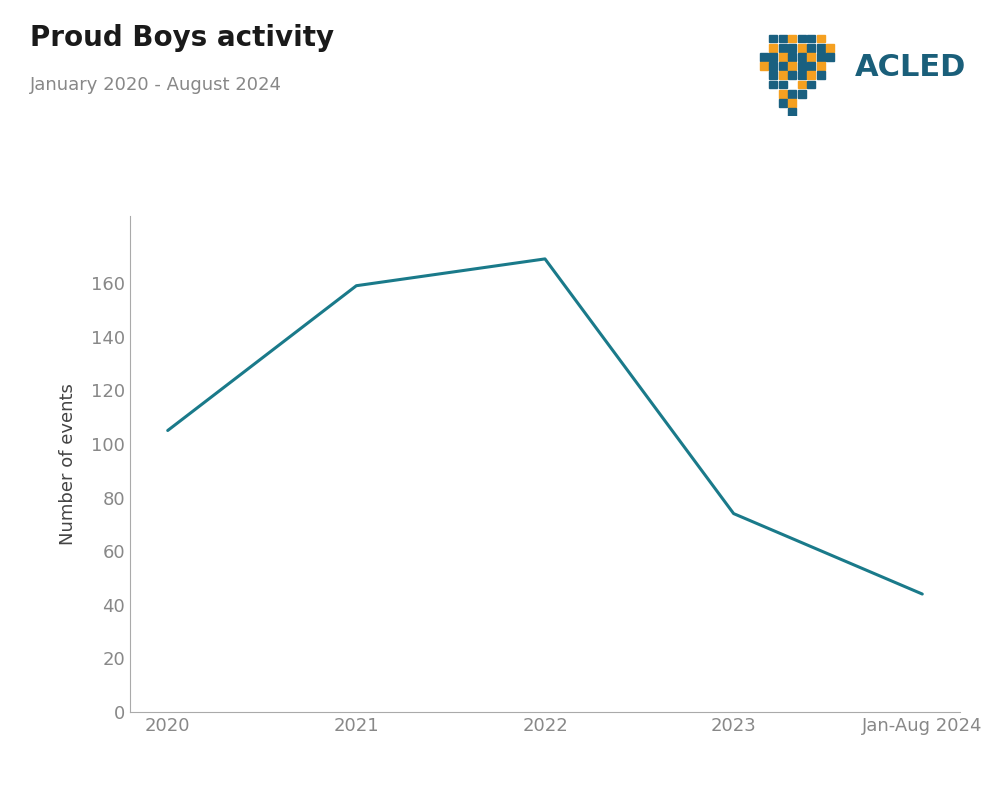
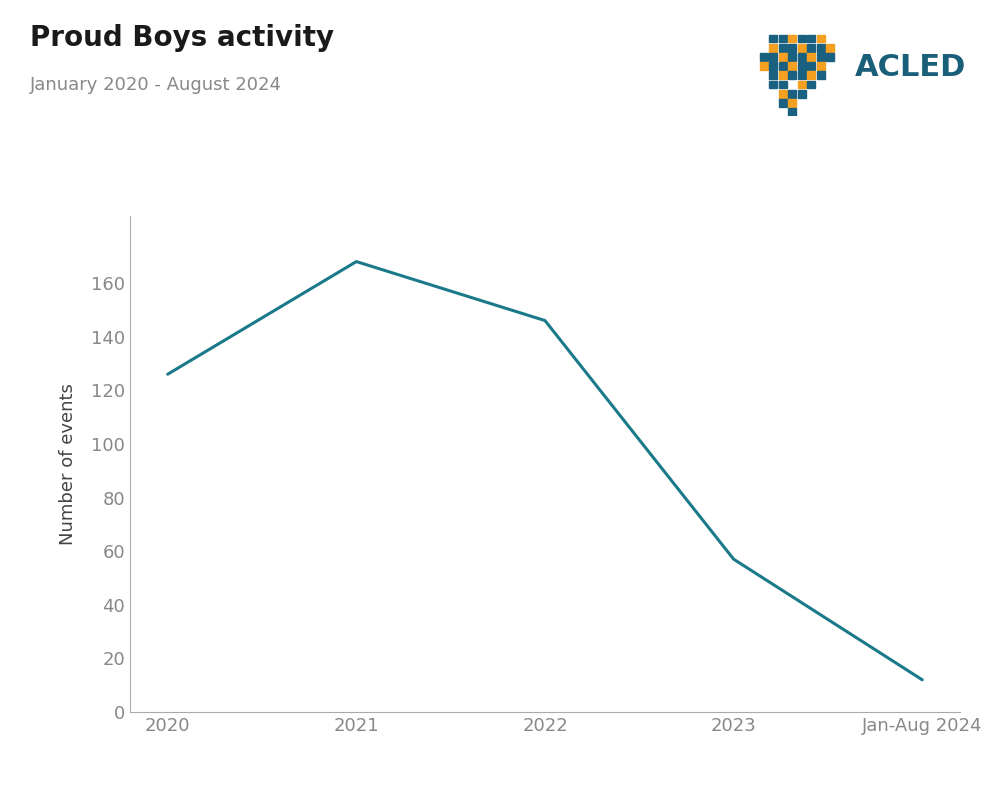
2020: 105 -> 126
2021: 159 -> 168
2022: 169 -> 146
2023: 74 -> 57
Jan-Aug 2024: 44 -> 12
